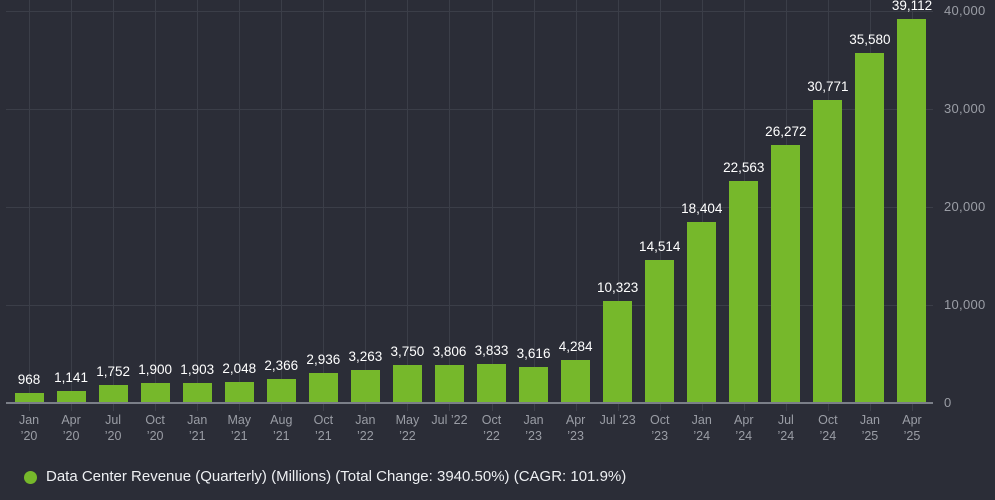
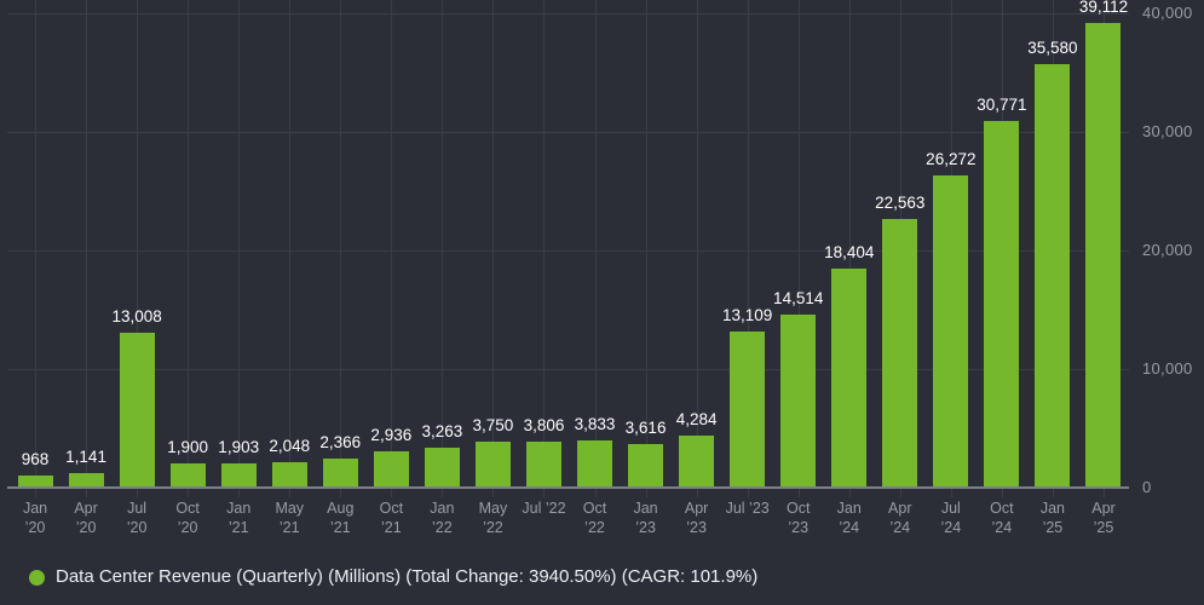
Jul ’20: 1,752 -> 13,008
Jul ’23: 10,323 -> 13,109
